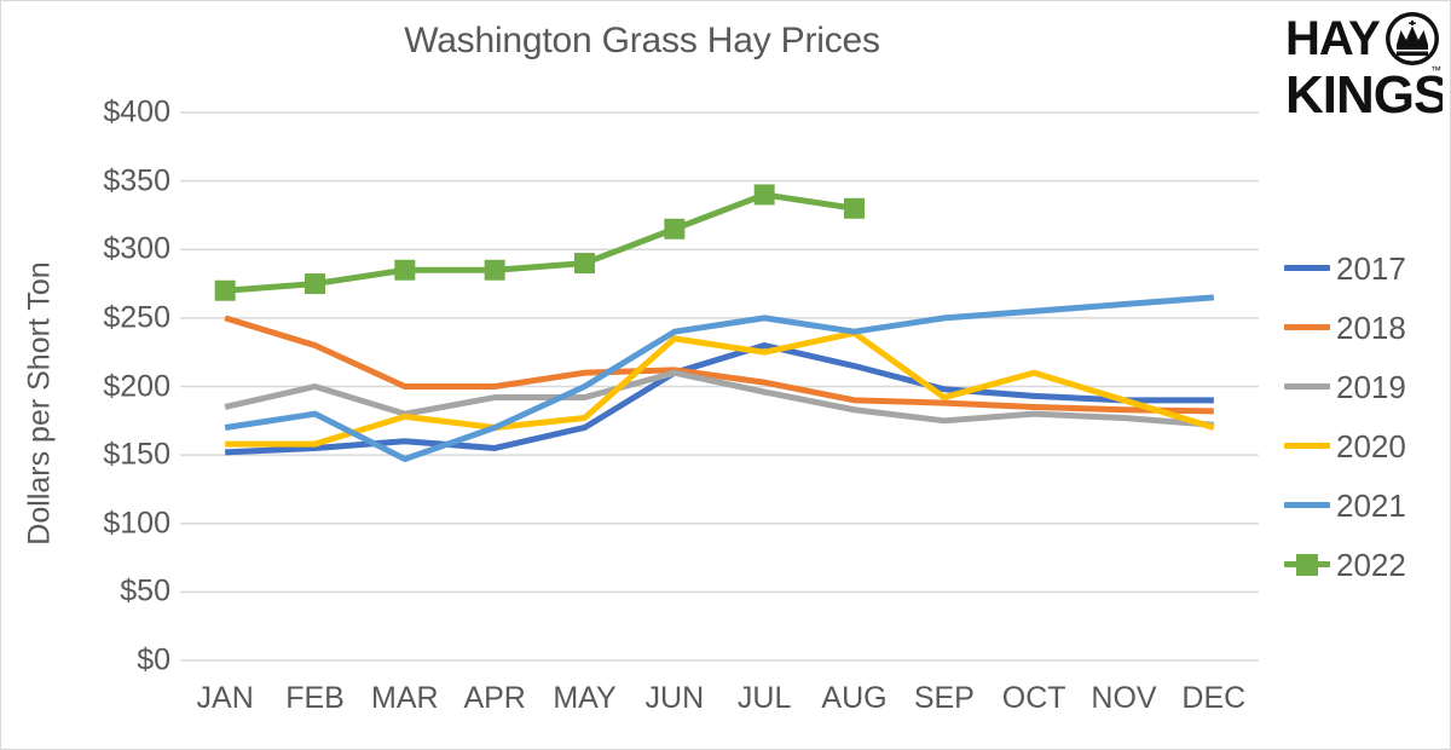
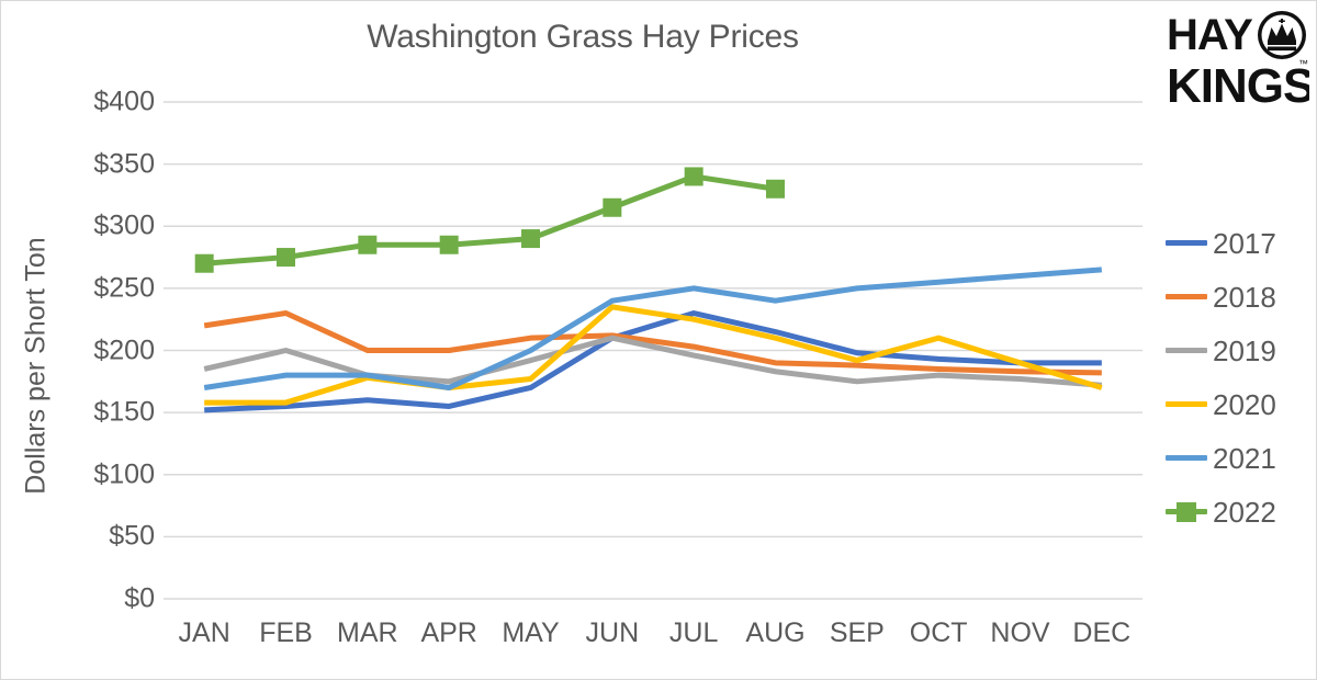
2018/JAN: $250 -> $220
2021/MAR: $147 -> $180
2019/APR: $192 -> $175
2020/AUG: $239 -> $210
